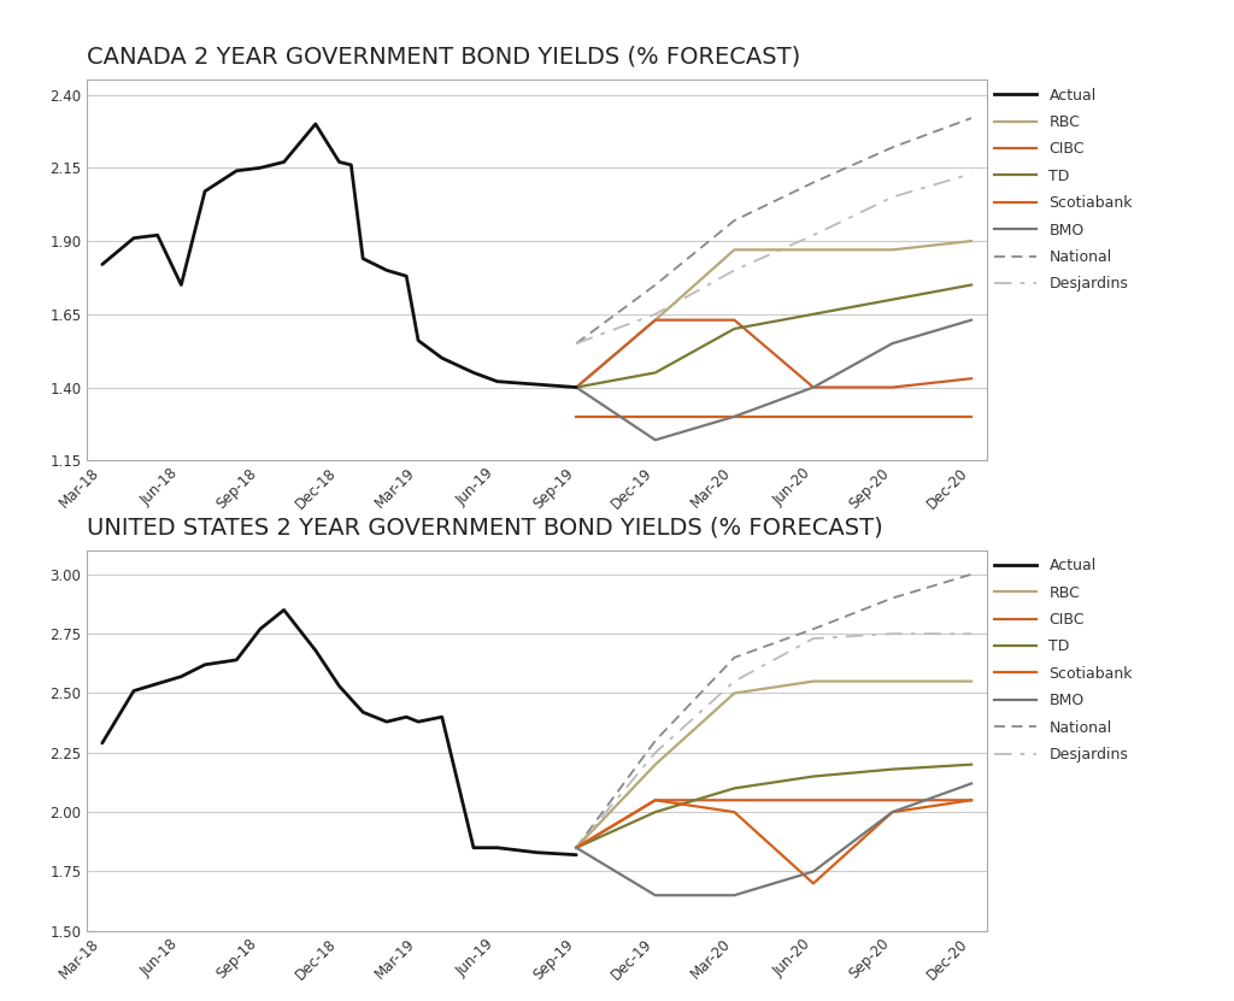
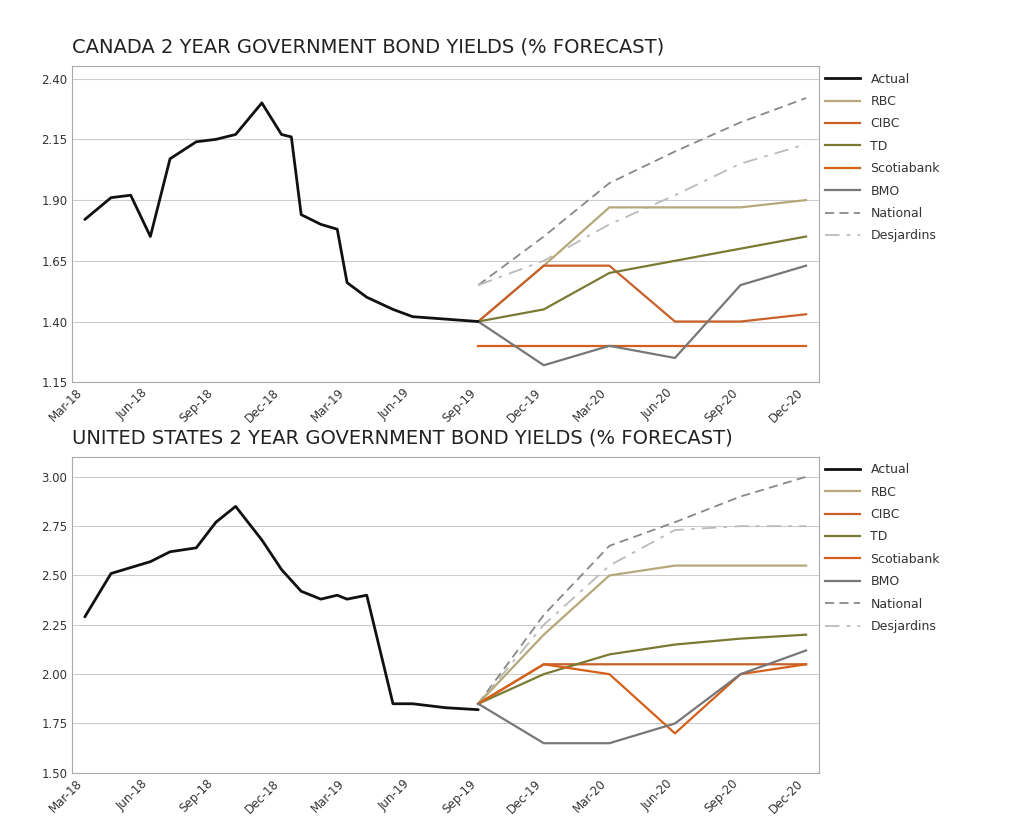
CANADA 2 YEAR GOVERNMENT BOND YIELDS (% FORECAST)/BMO/Jun-20: 1.40 -> 1.25
